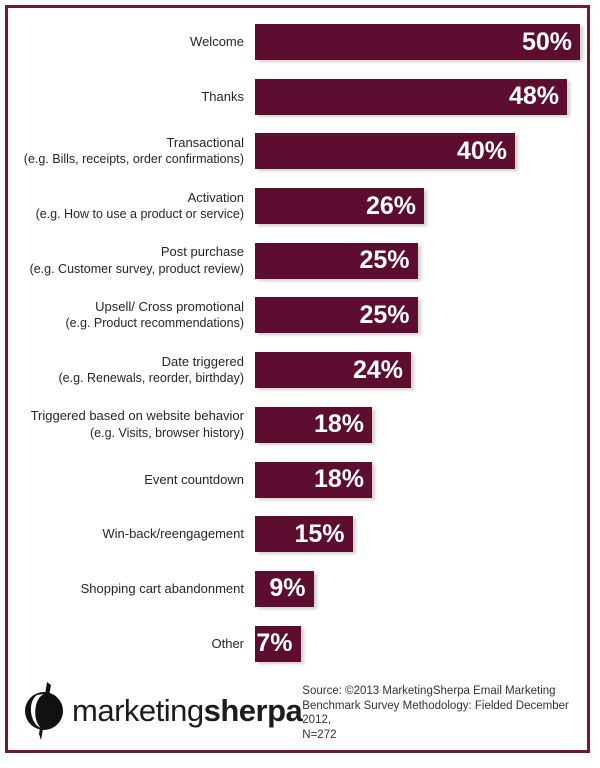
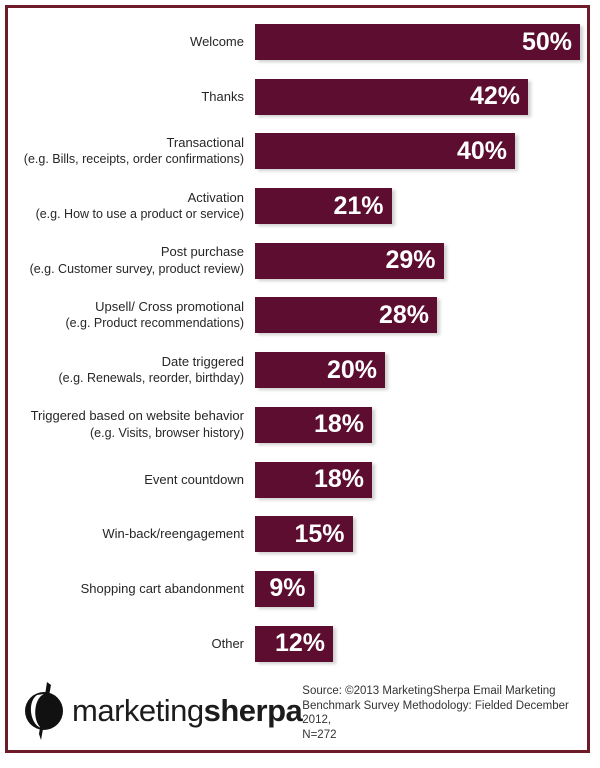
Thanks: 48% -> 42%
Activation: 26% -> 21%
Post purchase: 25% -> 29%
Upsell/ Cross promotional: 25% -> 28%
Date triggered: 24% -> 20%
Other: 7% -> 12%
